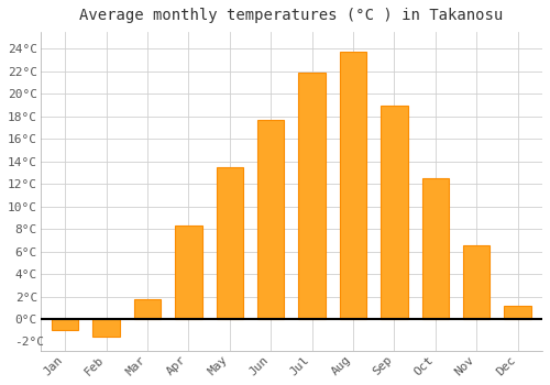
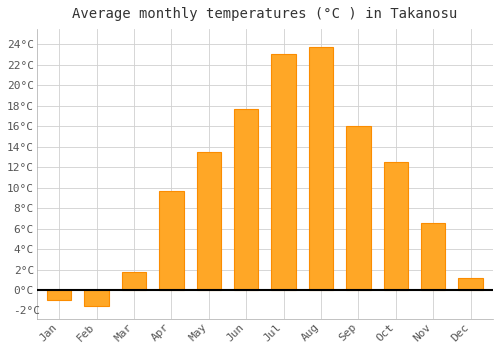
Apr: 8.3°C -> 9.7°C
Jul: 21.9°C -> 23.1°C
Sep: 19.0°C -> 16.0°C
